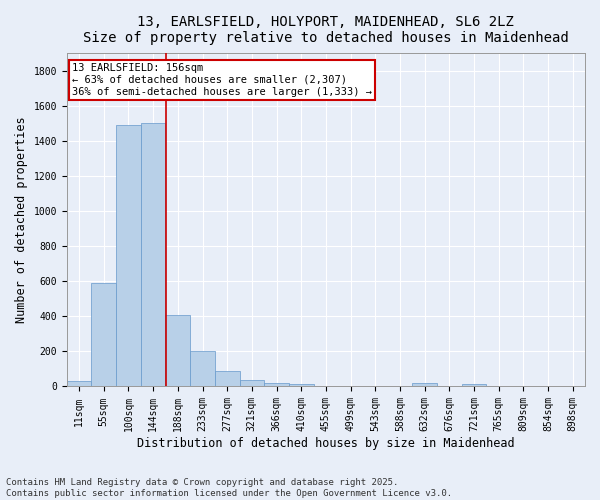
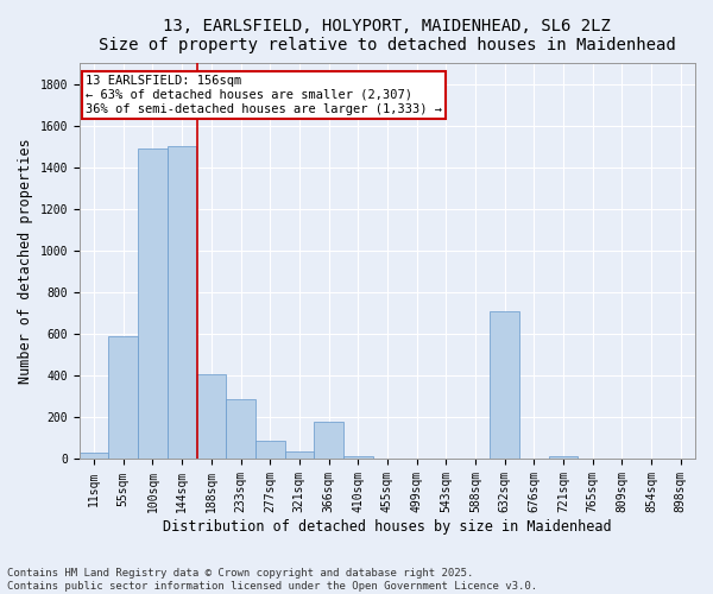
233sqm: 200 -> 290
366sqm: 20 -> 180
632sqm: 20 -> 710
